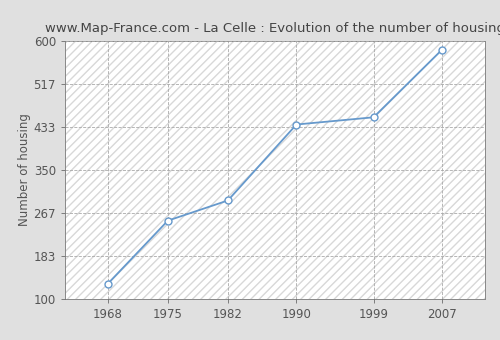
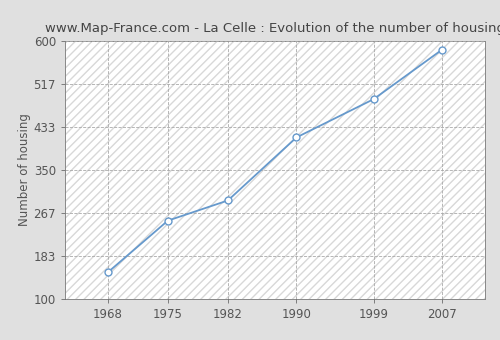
1968: 130 -> 152
1990: 438 -> 413
1999: 452 -> 487
